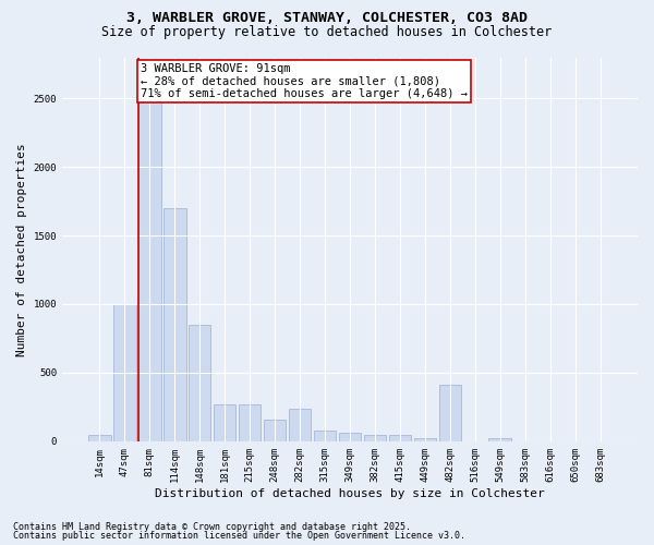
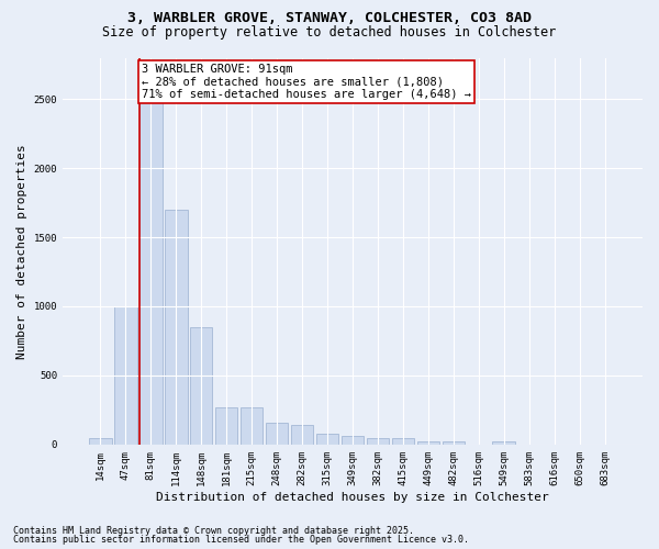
282sqm: 240 -> 140
482sqm: 410 -> 20
